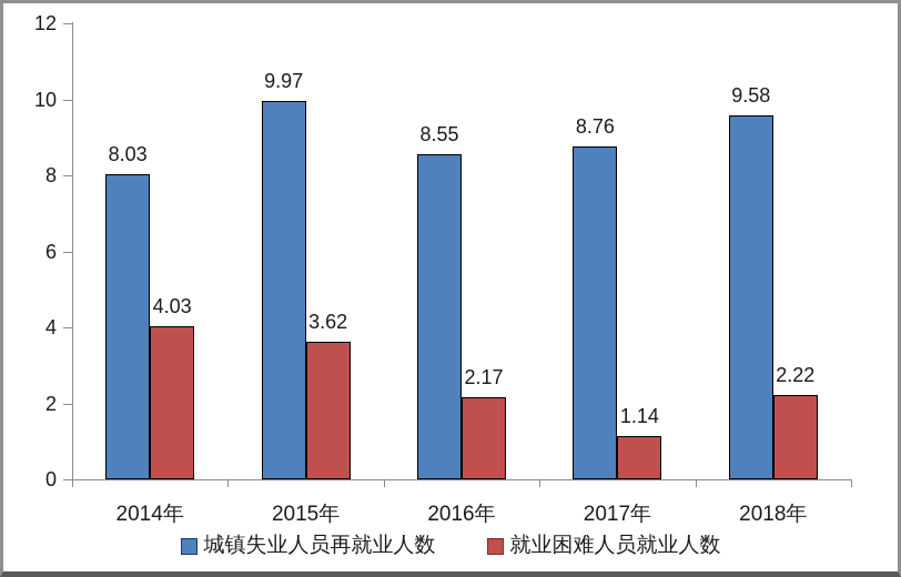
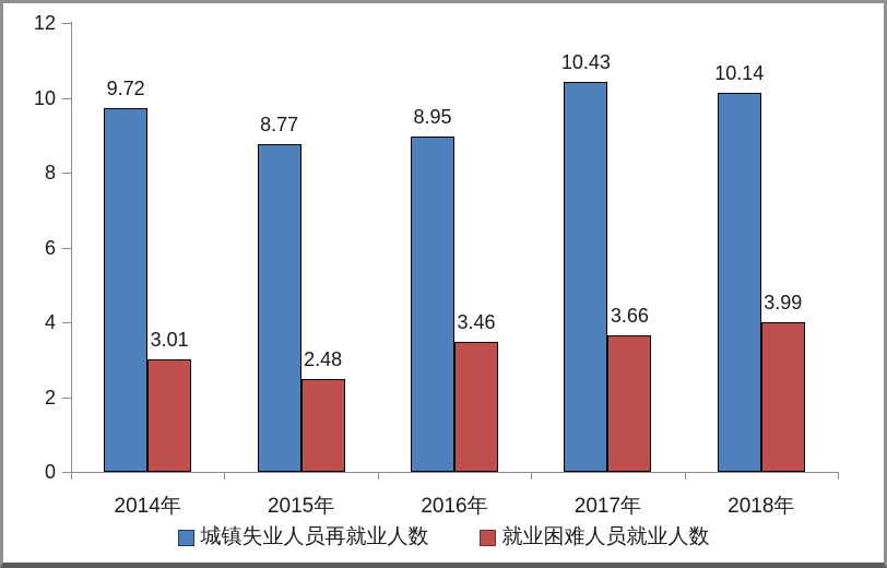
城镇失业人员再就业人数/2014年: 8.03 -> 9.72
就业困难人员就业人数/2014年: 4.03 -> 3.01
城镇失业人员再就业人数/2015年: 9.97 -> 8.77
就业困难人员就业人数/2015年: 3.62 -> 2.48
城镇失业人员再就业人数/2016年: 8.55 -> 8.95
就业困难人员就业人数/2016年: 2.17 -> 3.46
城镇失业人员再就业人数/2017年: 8.76 -> 10.43
就业困难人员就业人数/2017年: 1.14 -> 3.66
城镇失业人员再就业人数/2018年: 9.58 -> 10.14
就业困难人员就业人数/2018年: 2.22 -> 3.99
